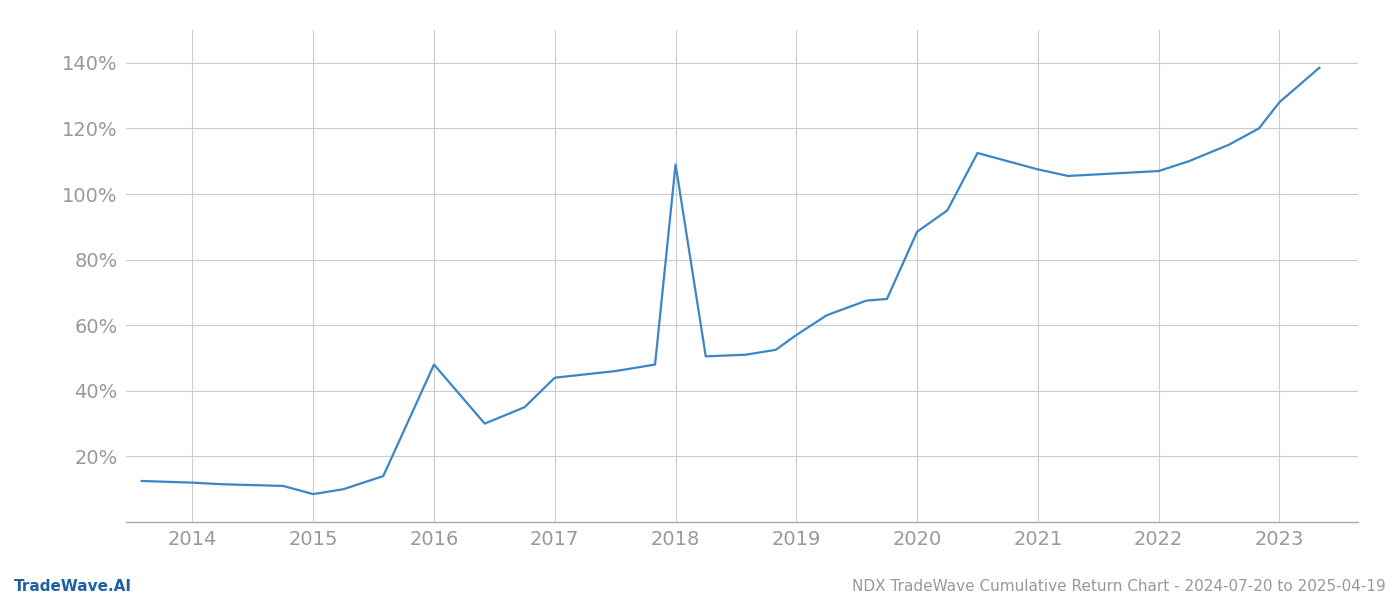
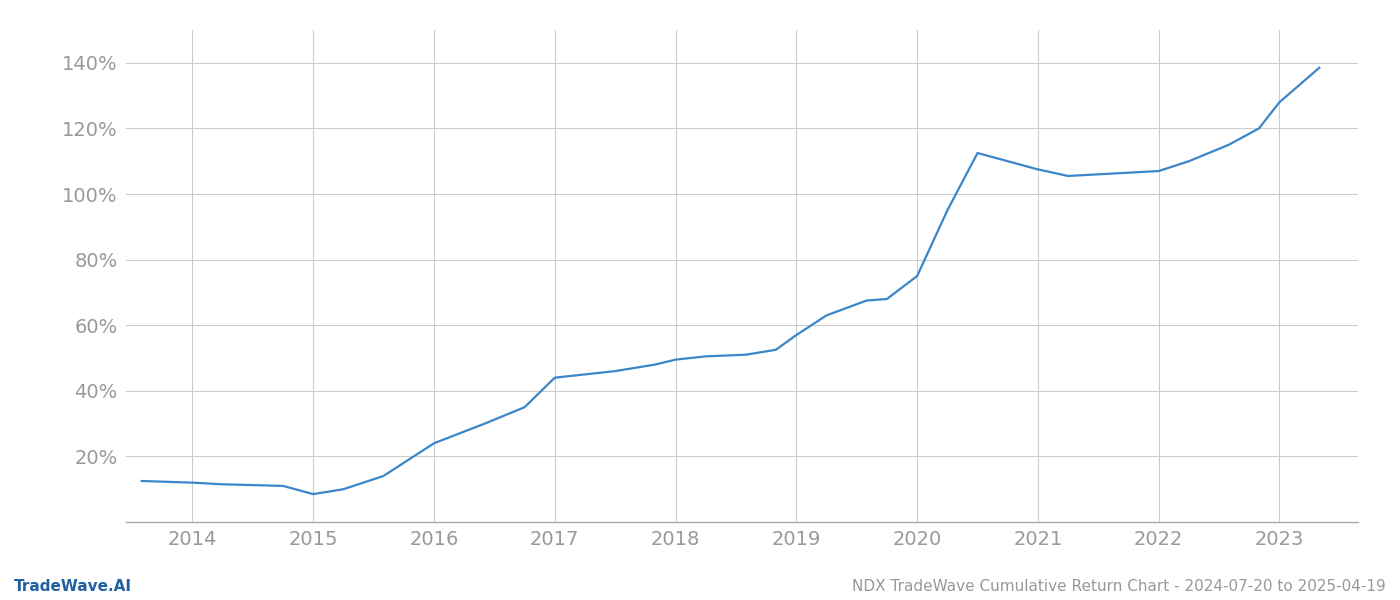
2016: 48.0% -> 24.0%
2018: 109.0% -> 49.5%
2020: 88.5% -> 75.0%
